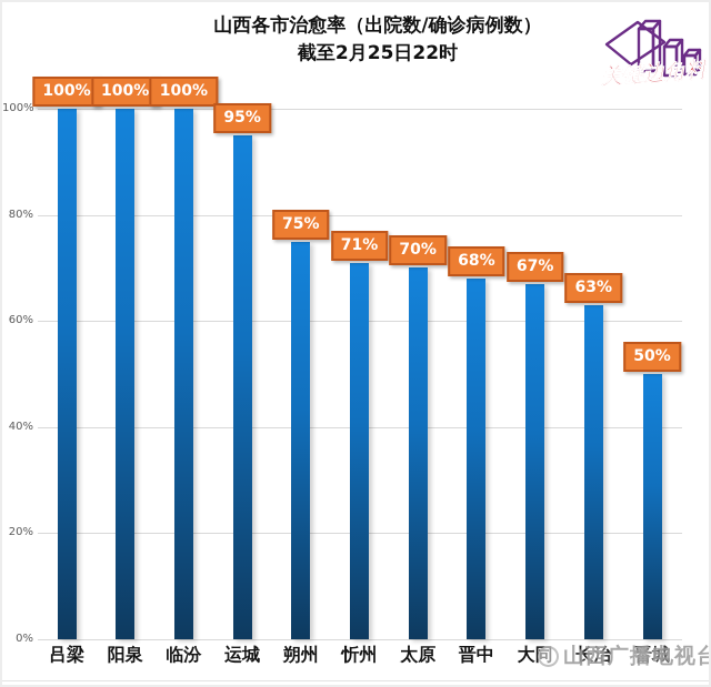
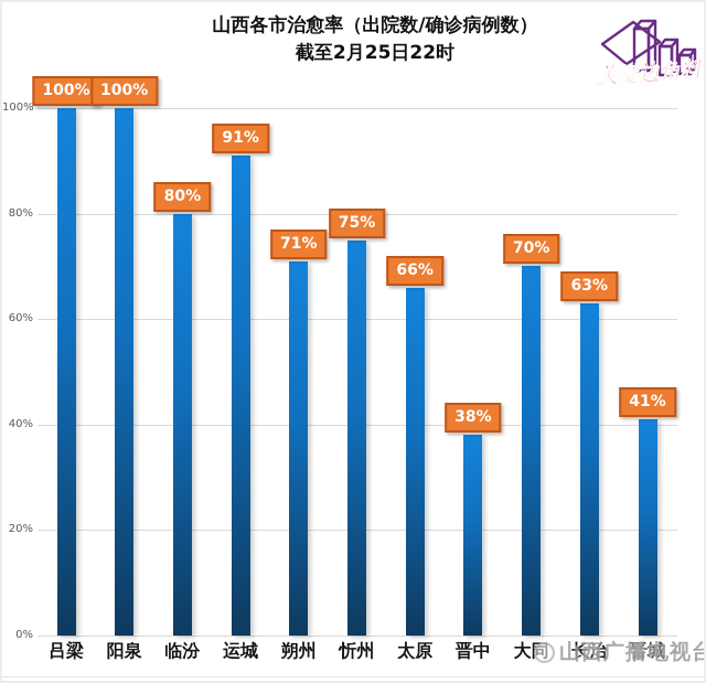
临汾: 100% -> 80%
运城: 95% -> 91%
朔州: 75% -> 71%
忻州: 71% -> 75%
太原: 70% -> 66%
晋中: 68% -> 38%
大同: 67% -> 70%
晋城: 50% -> 41%
